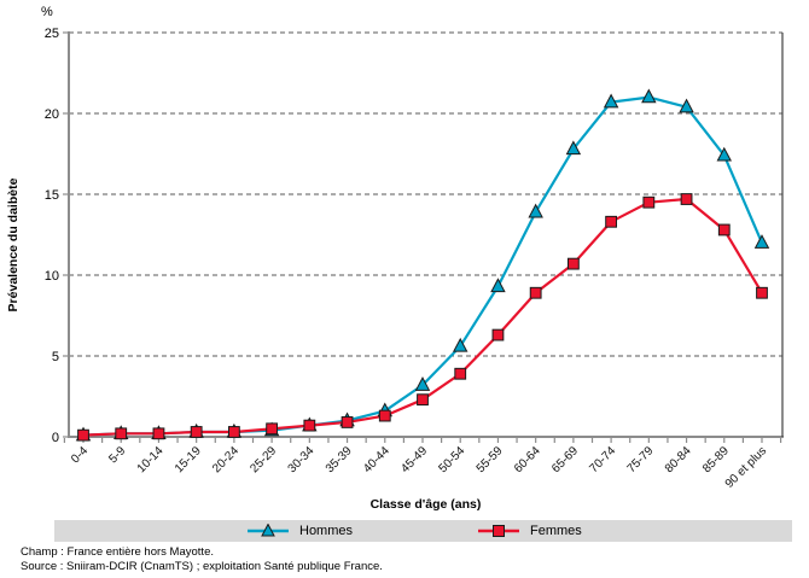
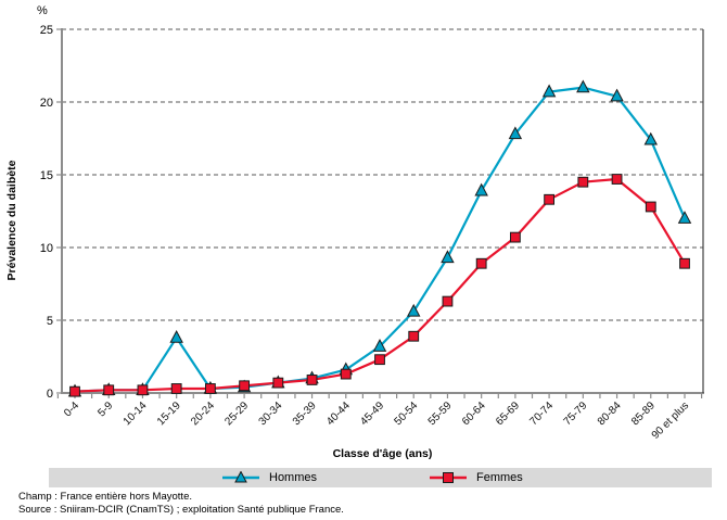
Hommes/15-19: 0.3 -> 3.8
